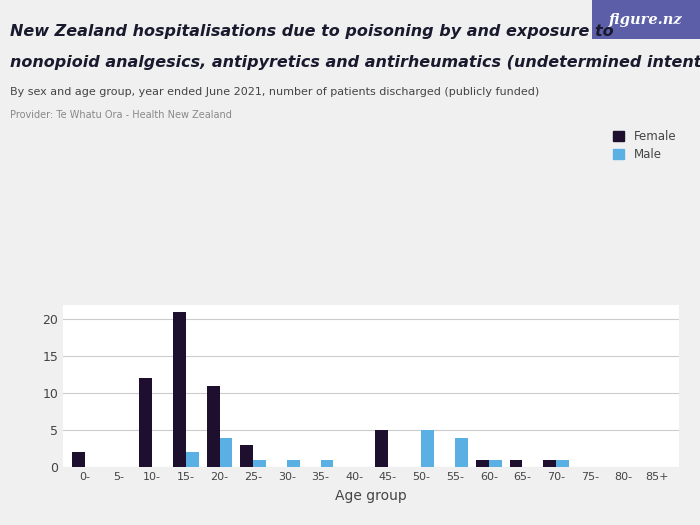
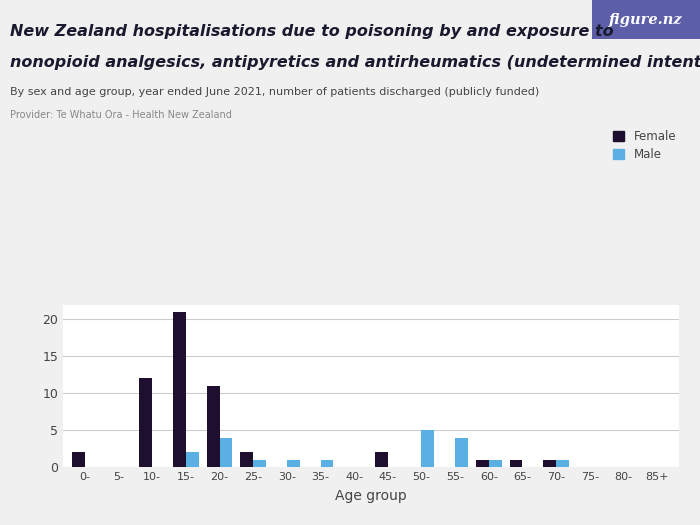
Female/25-: 3 -> 2
Female/45-: 5 -> 2
